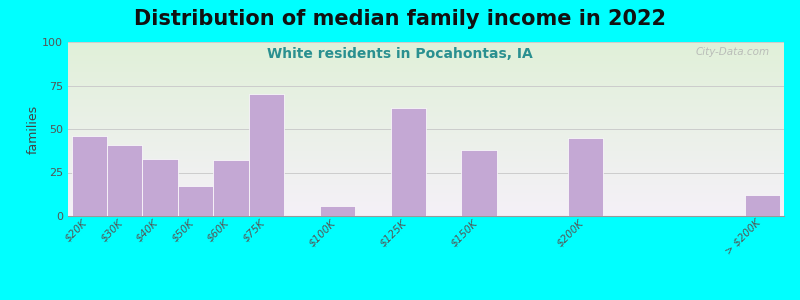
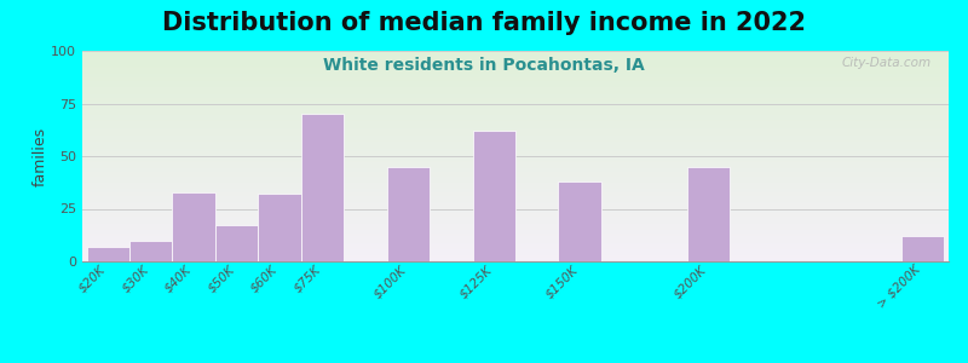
$20K: 46 -> 7
$30K: 41 -> 10
$100K: 6 -> 45
